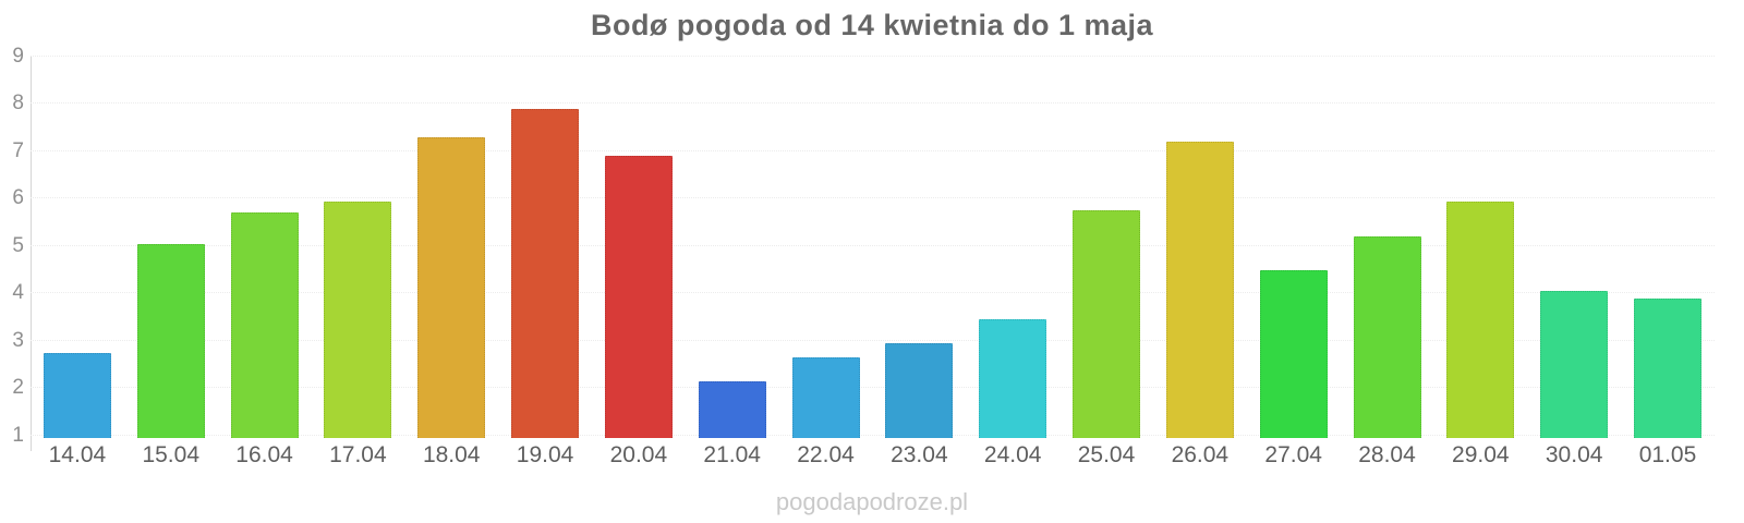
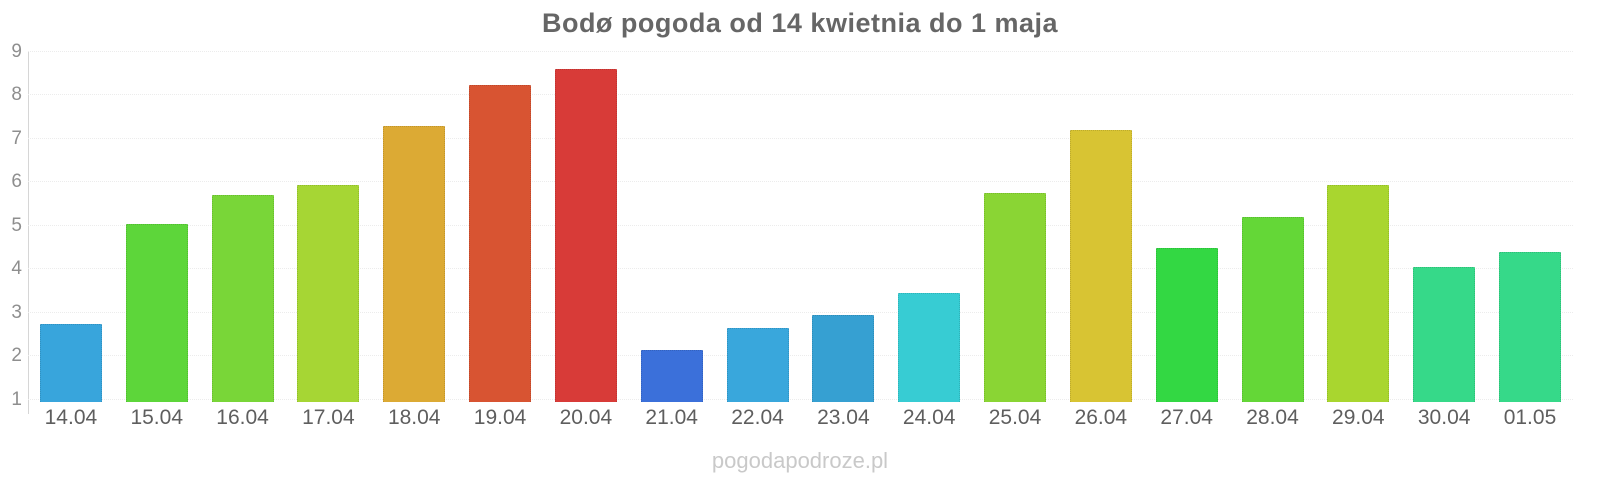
19.04: 7.9 -> 8.2
20.04: 6.9 -> 8.6
01.05: 3.9 -> 4.4
